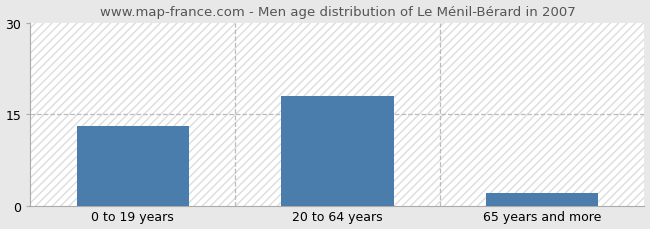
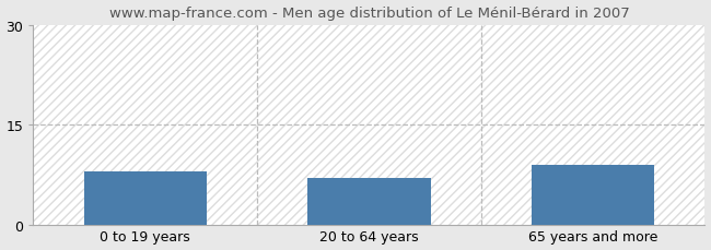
0 to 19 years: 13 -> 8
20 to 64 years: 18 -> 7
65 years and more: 2 -> 9
